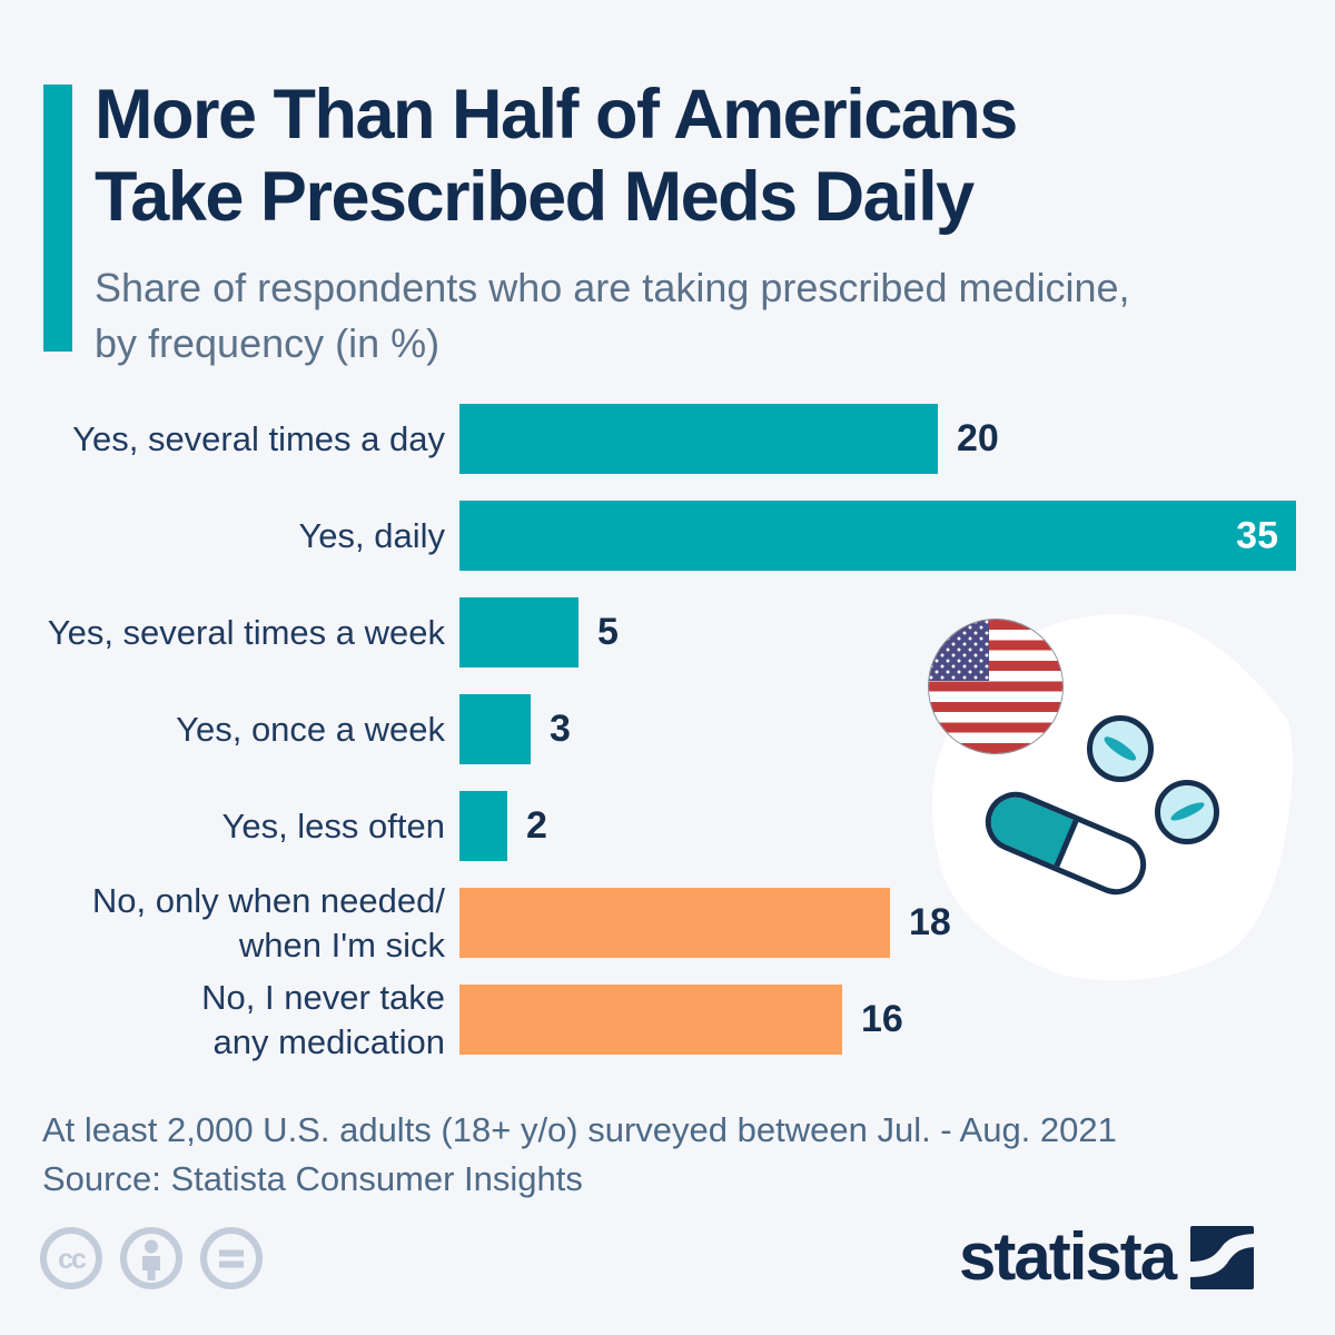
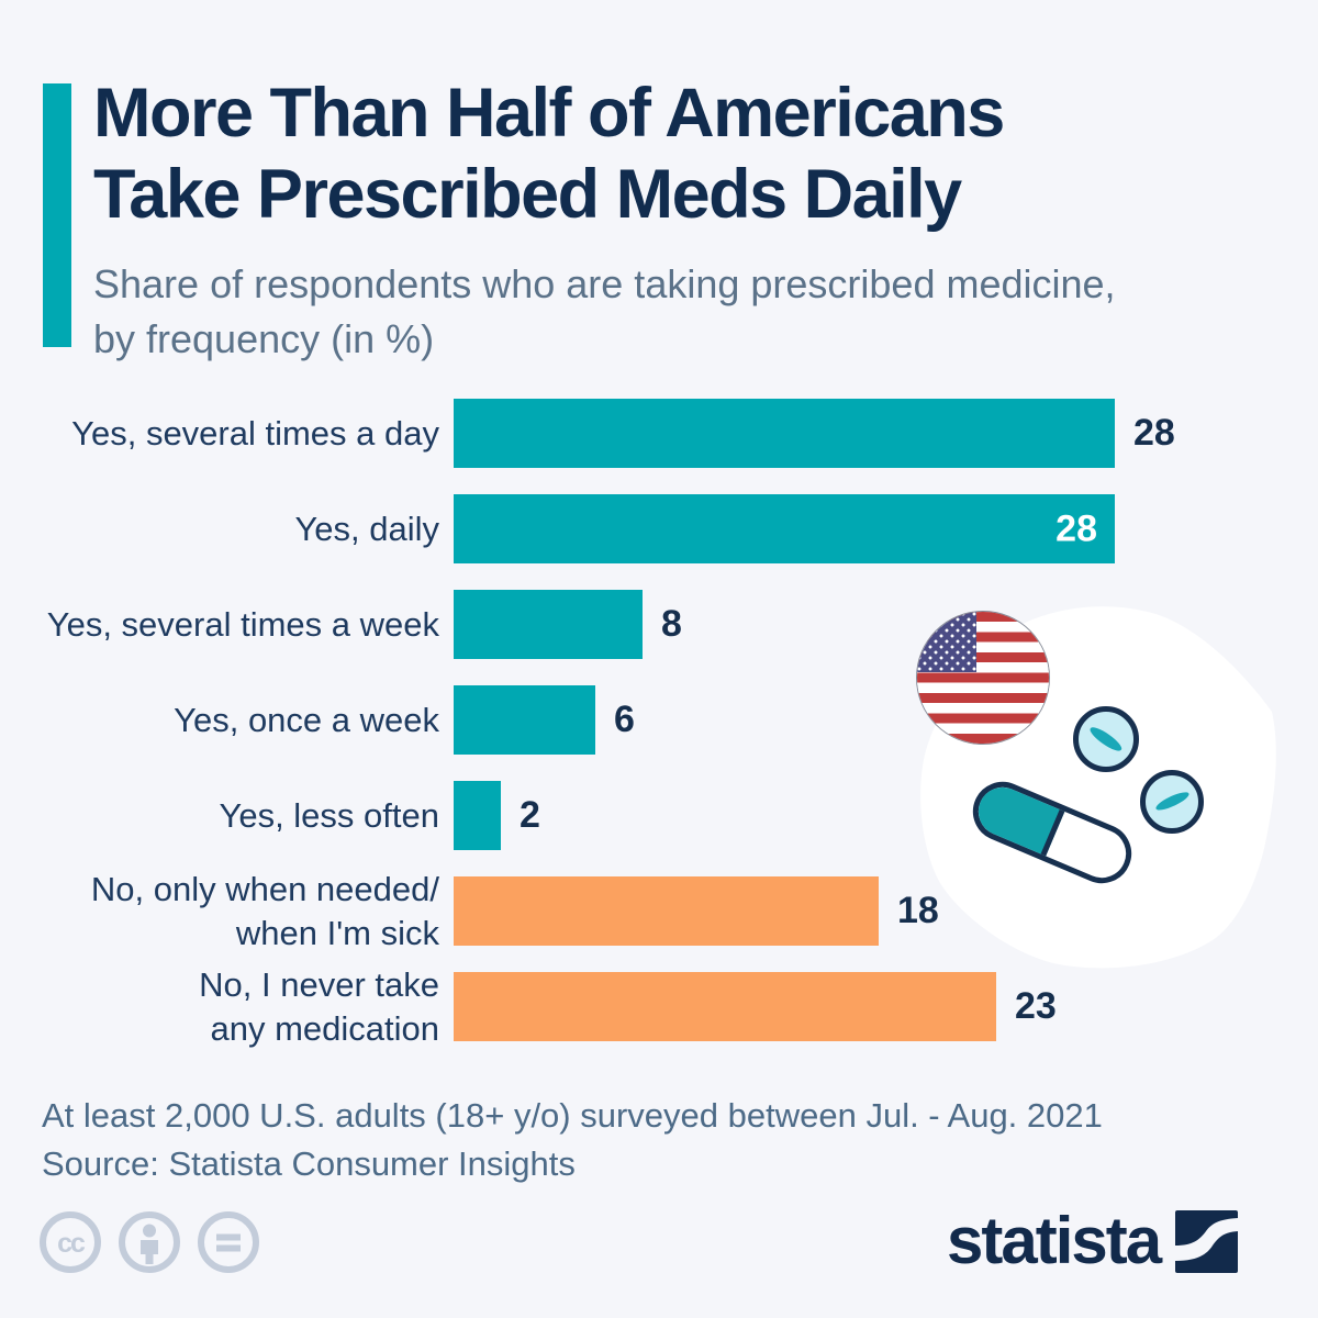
Yes, several times a day: 20 -> 28
Yes, daily: 35 -> 28
Yes, several times a week: 5 -> 8
Yes, once a week: 3 -> 6
No, I never take any medication: 16 -> 23
